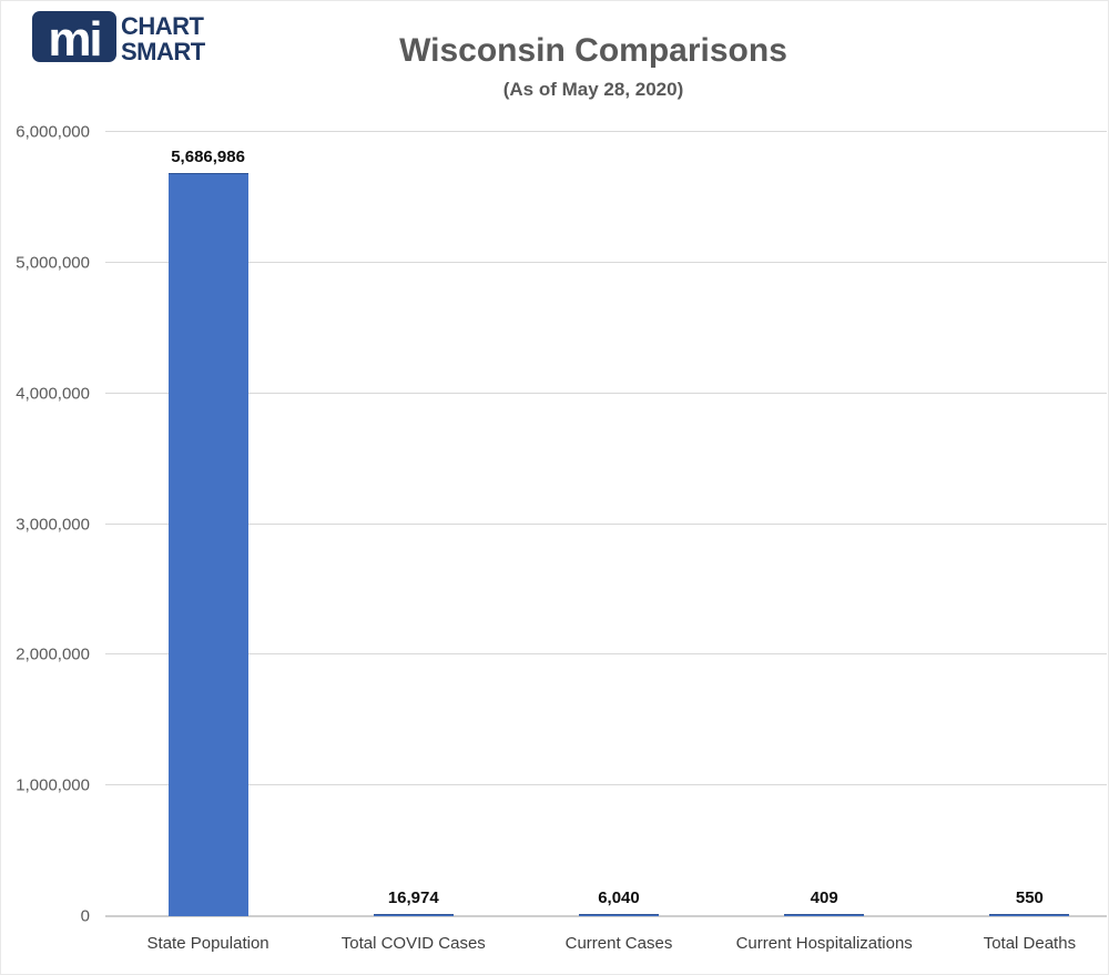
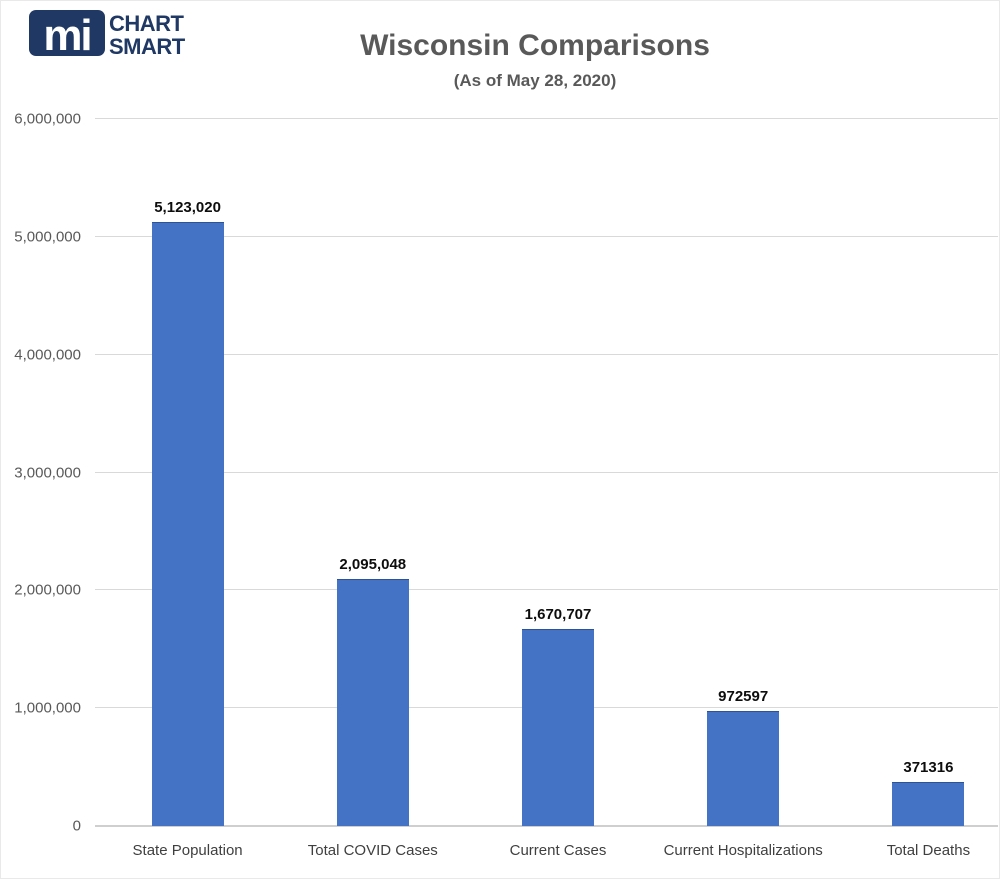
State Population: 5,686,986 -> 5,123,020
Total COVID Cases: 16,974 -> 2,095,048
Current Cases: 6,040 -> 1,670,707
Current Hospitalizations: 409 -> 972597
Total Deaths: 550 -> 371316
